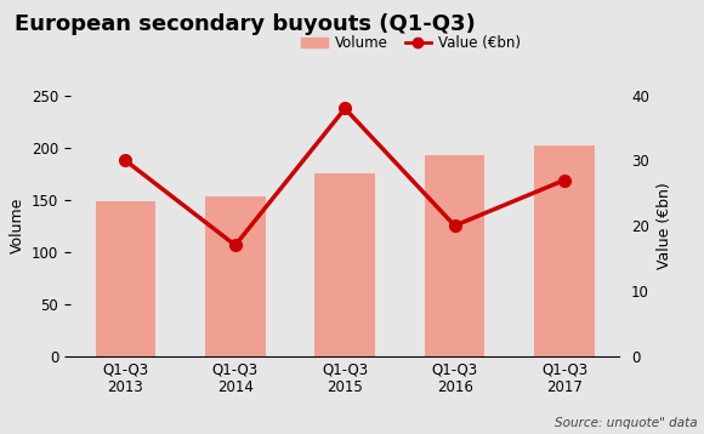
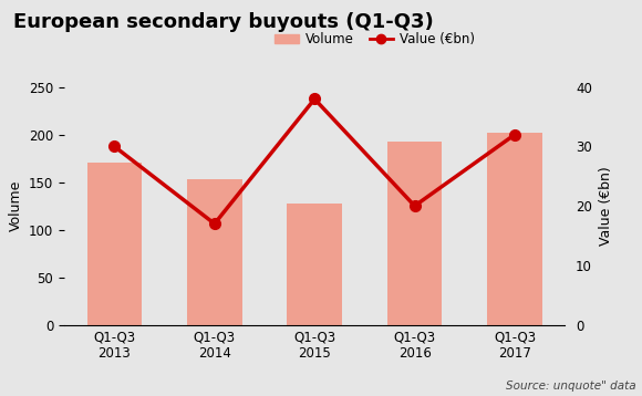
Volume/Q1-Q3 2013: 148 -> 170
Volume/Q1-Q3 2015: 175 -> 128
Value (€bn)/Q1-Q3 2017: 27 -> 32
